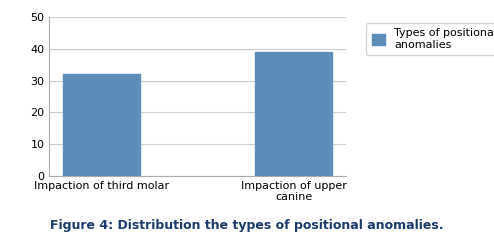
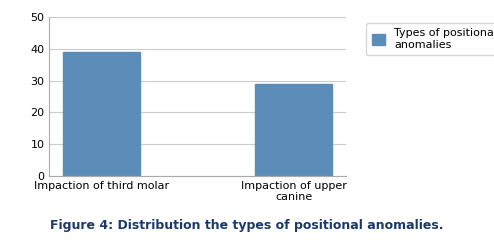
Impaction of third molar: 32 -> 39
Impaction of upper canine: 39 -> 29
